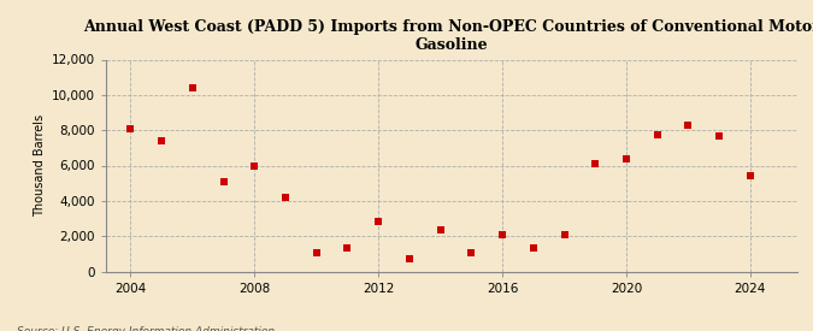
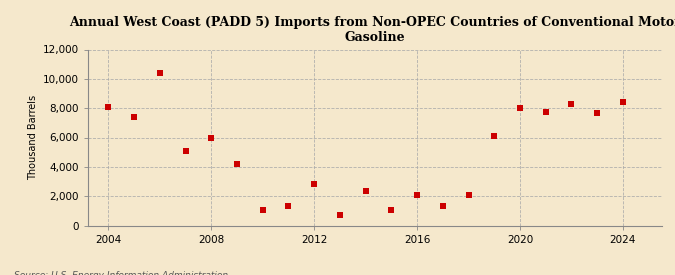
2020: 6,400 -> 8,000
2024: 5,400 -> 8,400
